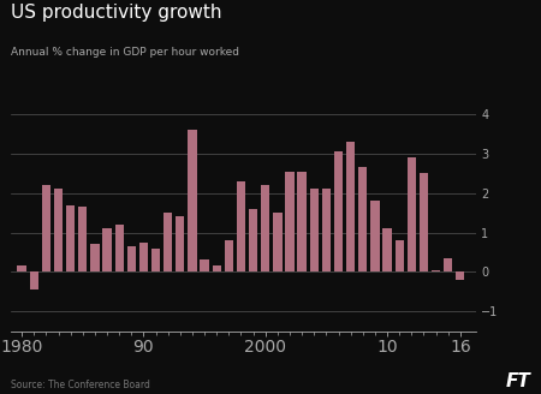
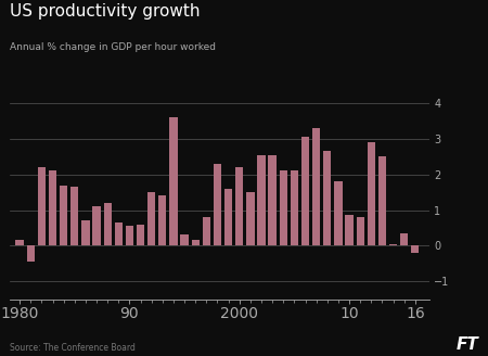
90: 0.75 -> 0.55
10: 1.10 -> 0.85
